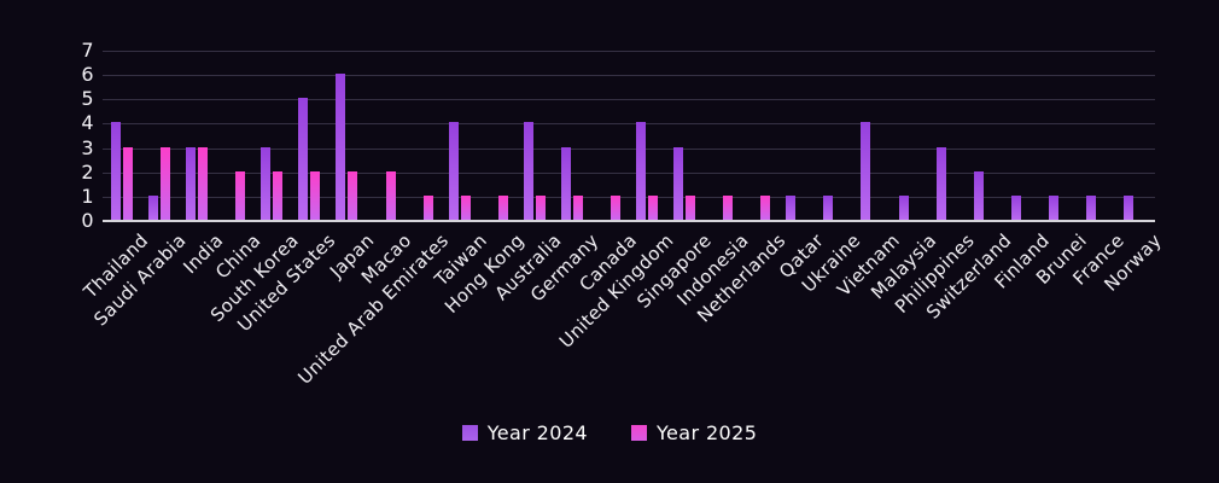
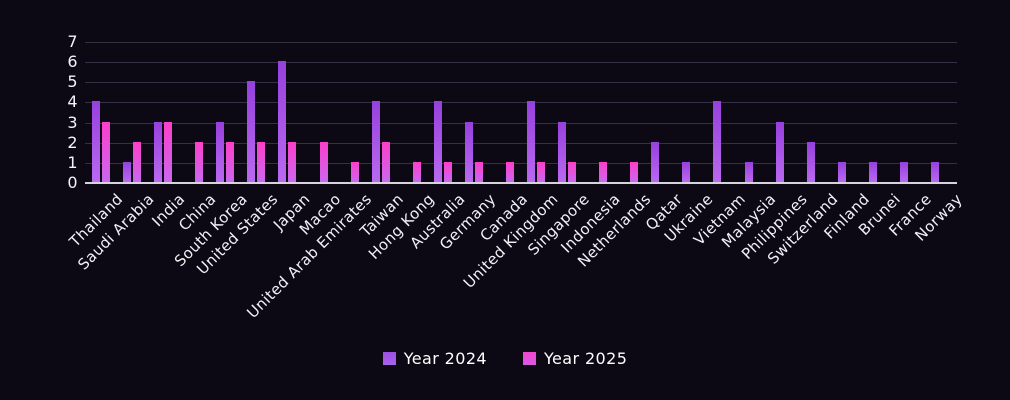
Year 2025/Saudi Arabia: 3 -> 2
Year 2025/Taiwan: 1 -> 2
Year 2024/Qatar: 1 -> 2
